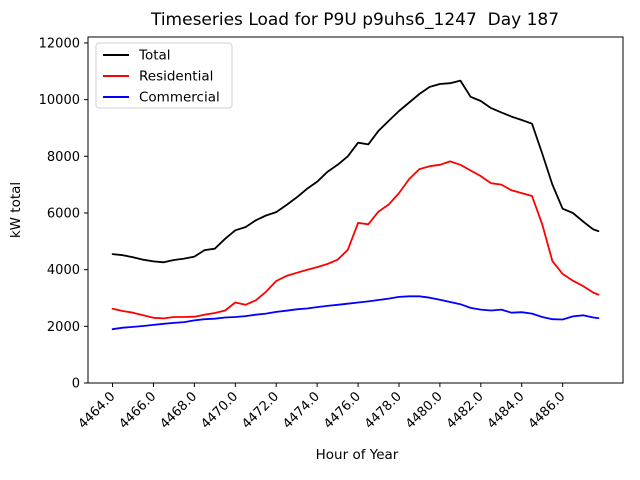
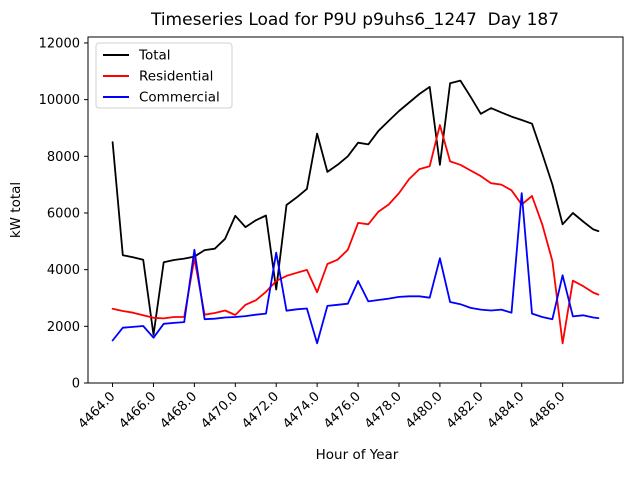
Total/4464.0: 4600 -> 8500
Commercial/4464.0: 1900 -> 1500
Total/4466.0: 4300 -> 1700
Commercial/4466.0: 2000 -> 1600
Residential/4468.0: 2300 -> 4400
Commercial/4468.0: 2200 -> 4700
Total/4470.0: 5400 -> 5900
Residential/4470.0: 2800 -> 2400
Total/4472.0: 6000 -> 3300
Commercial/4472.0: 2500 -> 4600
Total/4474.0: 7100 -> 8800
Residential/4474.0: 4100 -> 3200
Commercial/4474.0: 2700 -> 1400
Commercial/4476.0: 2800 -> 3600
Total/4480.0: 10600 -> 7700
Residential/4480.0: 7700 -> 9100
Commercial/4480.0: 2900 -> 4400
Total/4482.0: 10000 -> 9500
Residential/4484.0: 6700 -> 6300
Commercial/4484.0: 2500 -> 6700
Total/4486.0: 6200 -> 5600
Residential/4486.0: 3800 -> 1400
Commercial/4486.0: 2200 -> 3800
